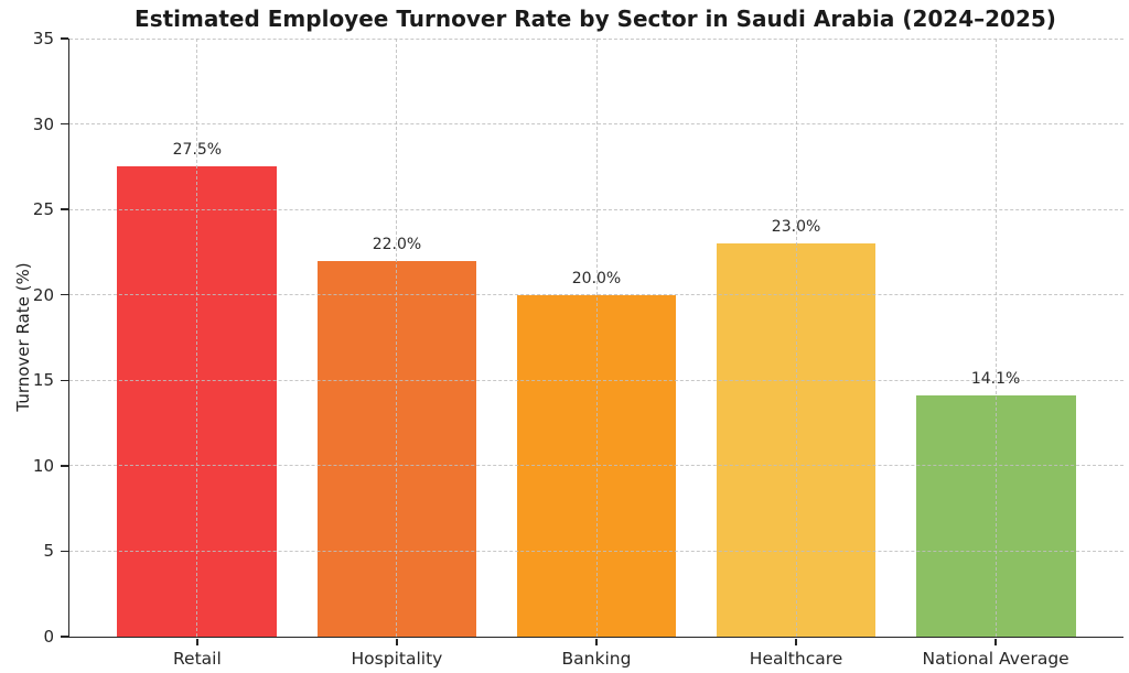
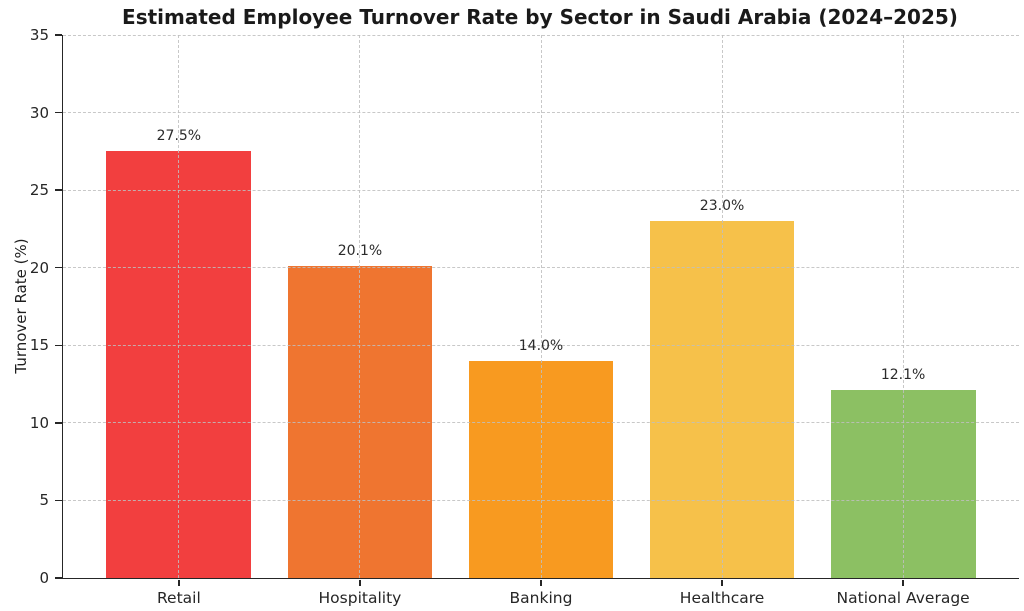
Hospitality: 22.0% -> 20.1%
Banking: 20.0% -> 14.0%
National Average: 14.1% -> 12.1%
